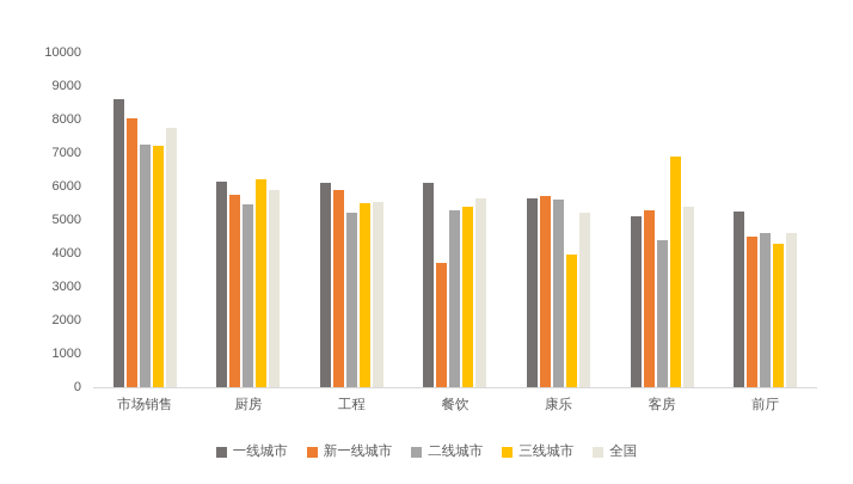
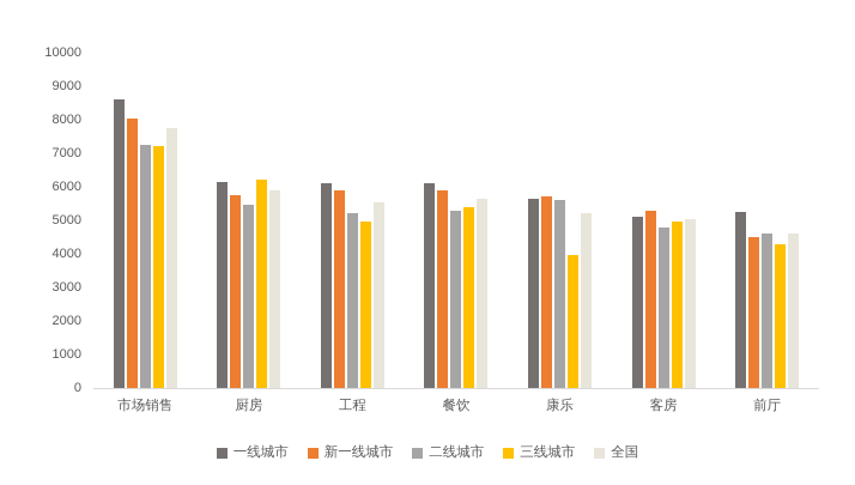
三线城市/工程: 5500 -> 5000
新一线城市/餐饮: 3700 -> 5900
二线城市/客房: 4400 -> 4800
三线城市/客房: 6900 -> 5000
全国/客房: 5400 -> 5000
